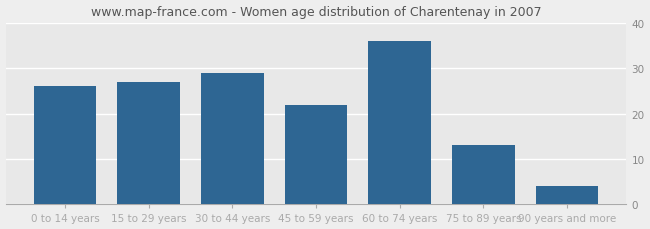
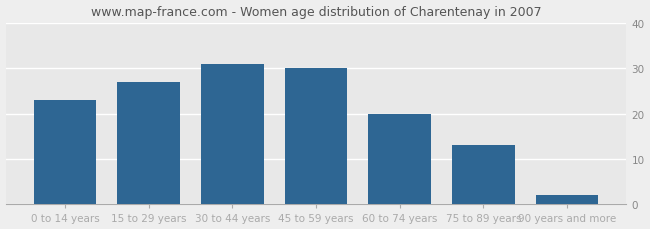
0 to 14 years: 26 -> 23
30 to 44 years: 29 -> 31
45 to 59 years: 22 -> 30
60 to 74 years: 36 -> 20
90 years and more: 4 -> 2
